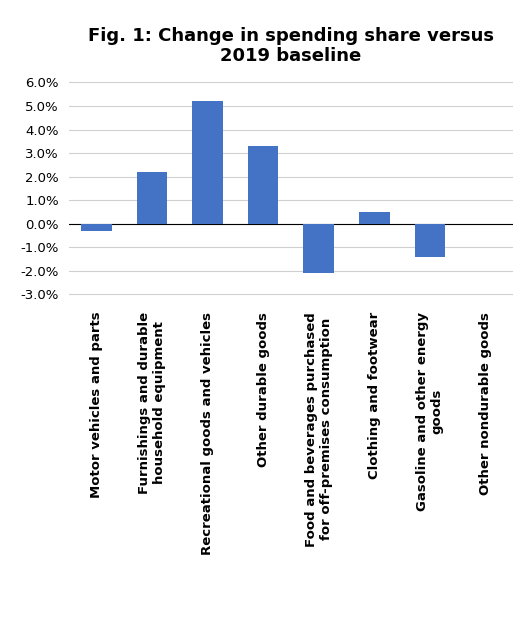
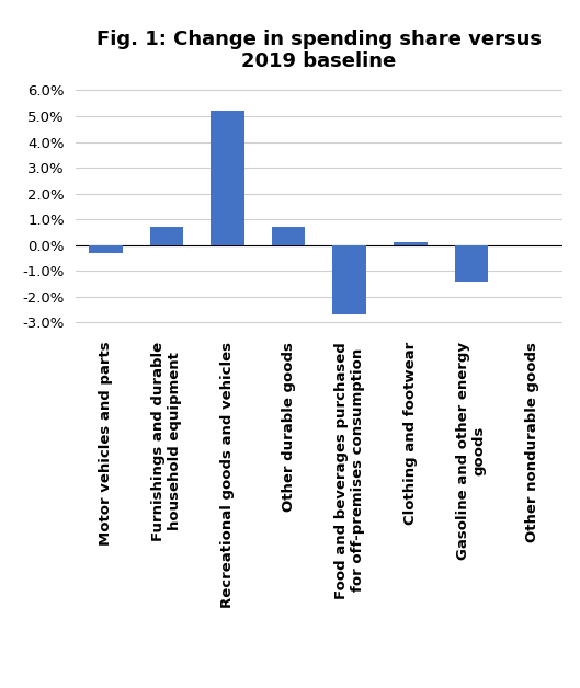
Furnishings and durable household equipment: 2.2% -> 0.7%
Other durable goods: 3.3% -> 0.7%
Food and beverages purchased for off-premises consumption: -2.1% -> -2.7%
Clothing and footwear: 0.5% -> 0.1%
